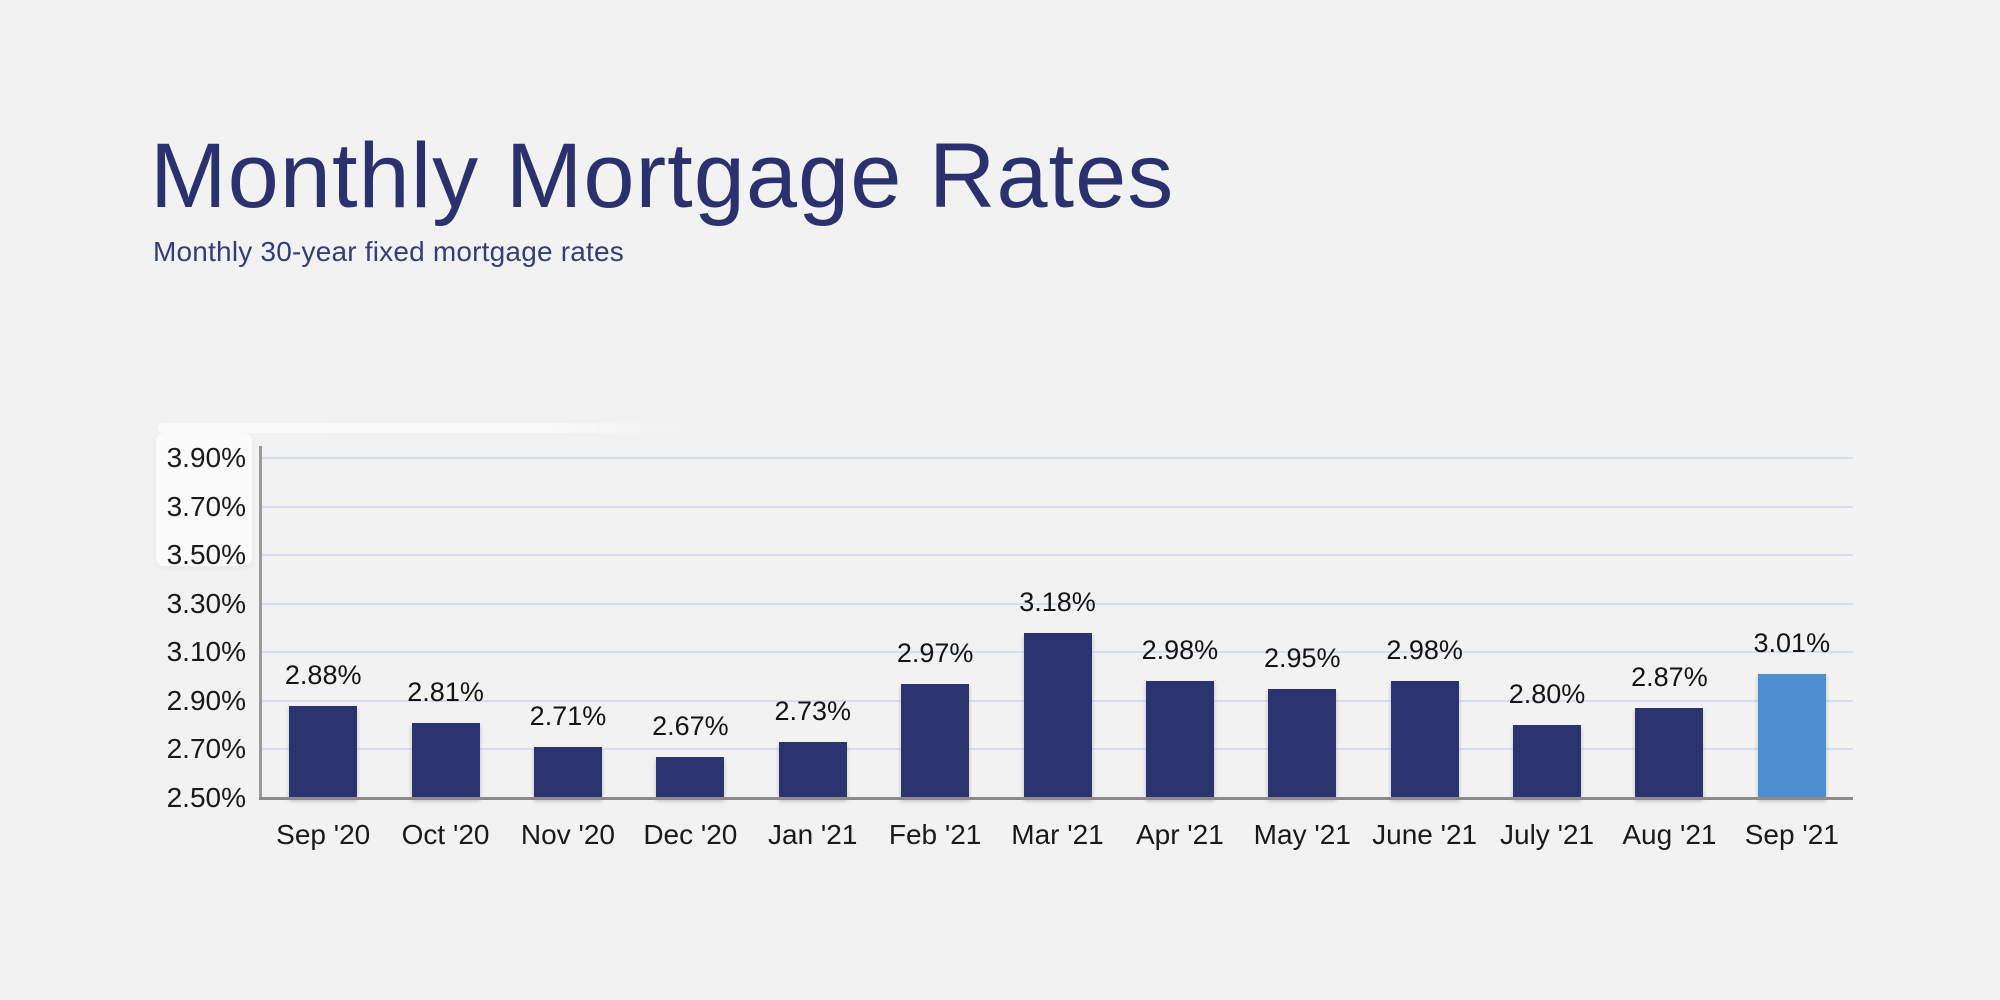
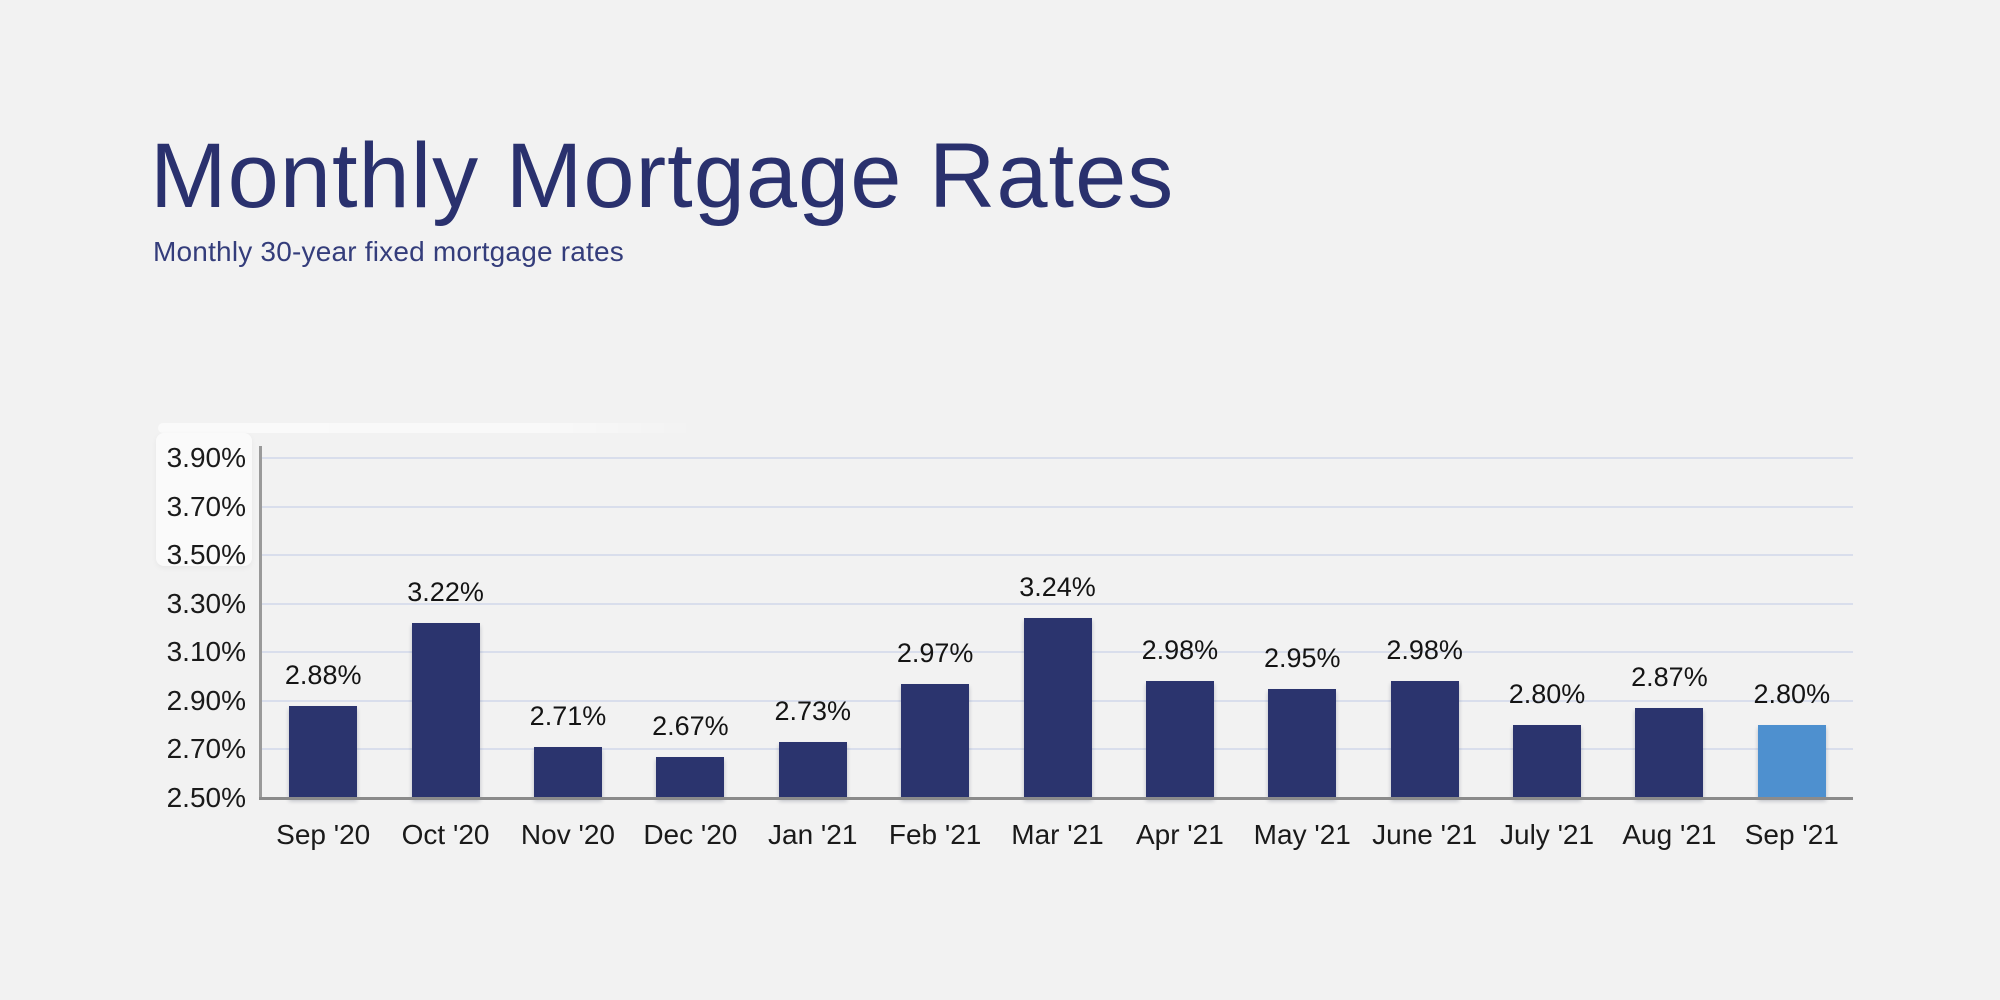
Oct '20: 2.81% -> 3.22%
Mar '21: 3.18% -> 3.24%
Sep '21: 3.01% -> 2.80%
